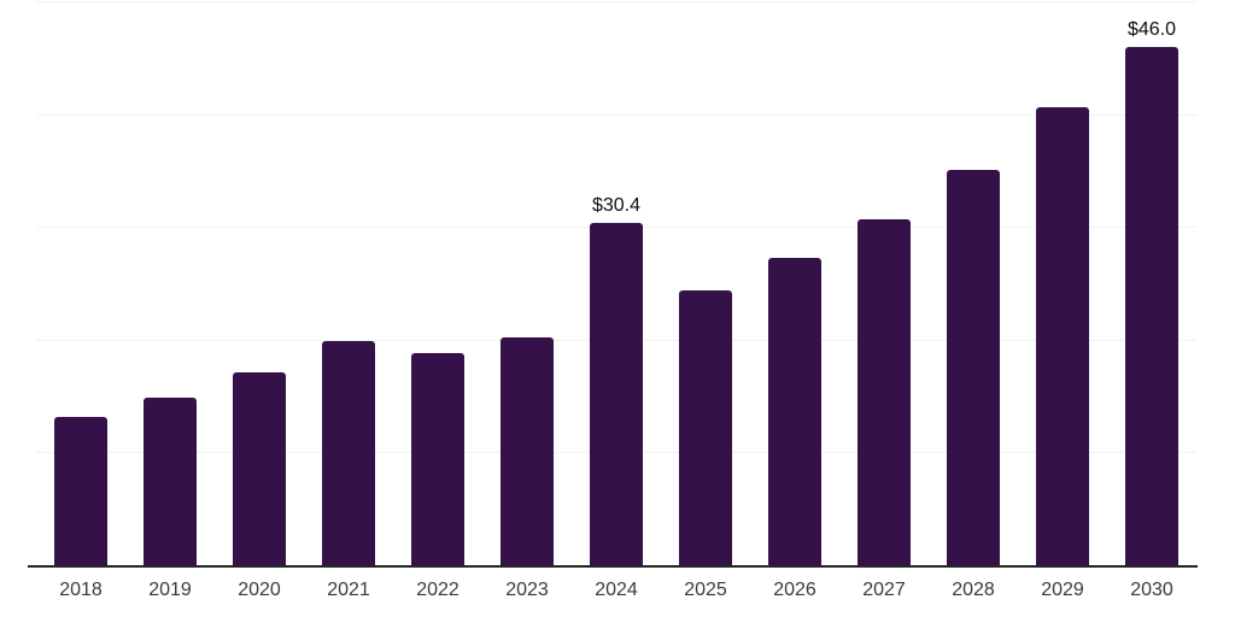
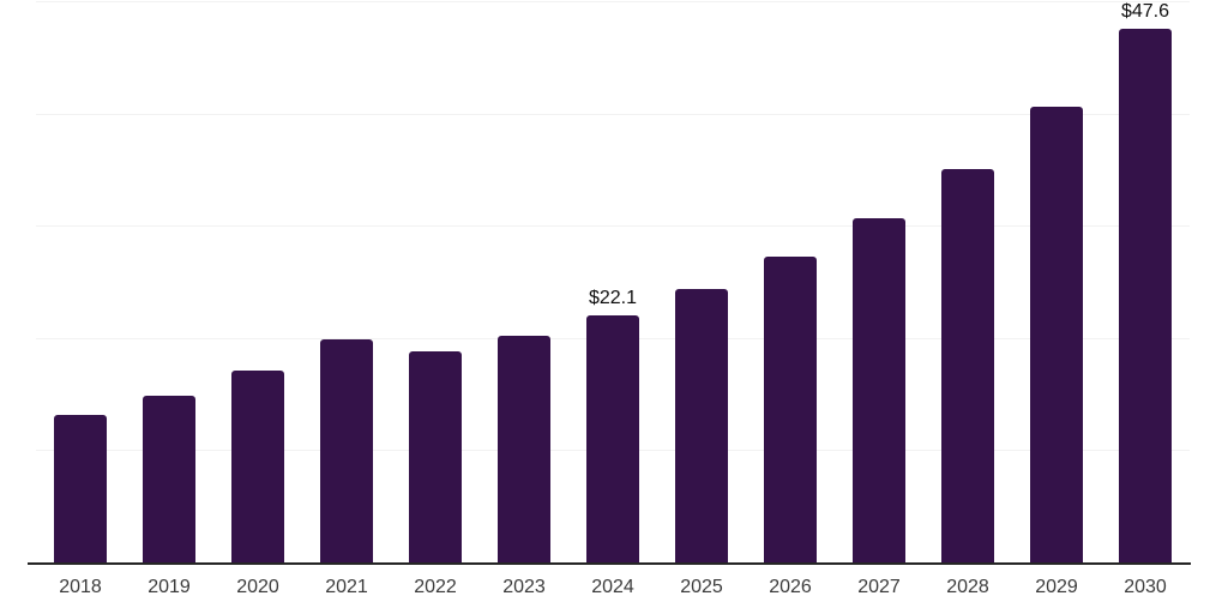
2024: $30.4 -> $22.1
2030: $46.0 -> $47.6
